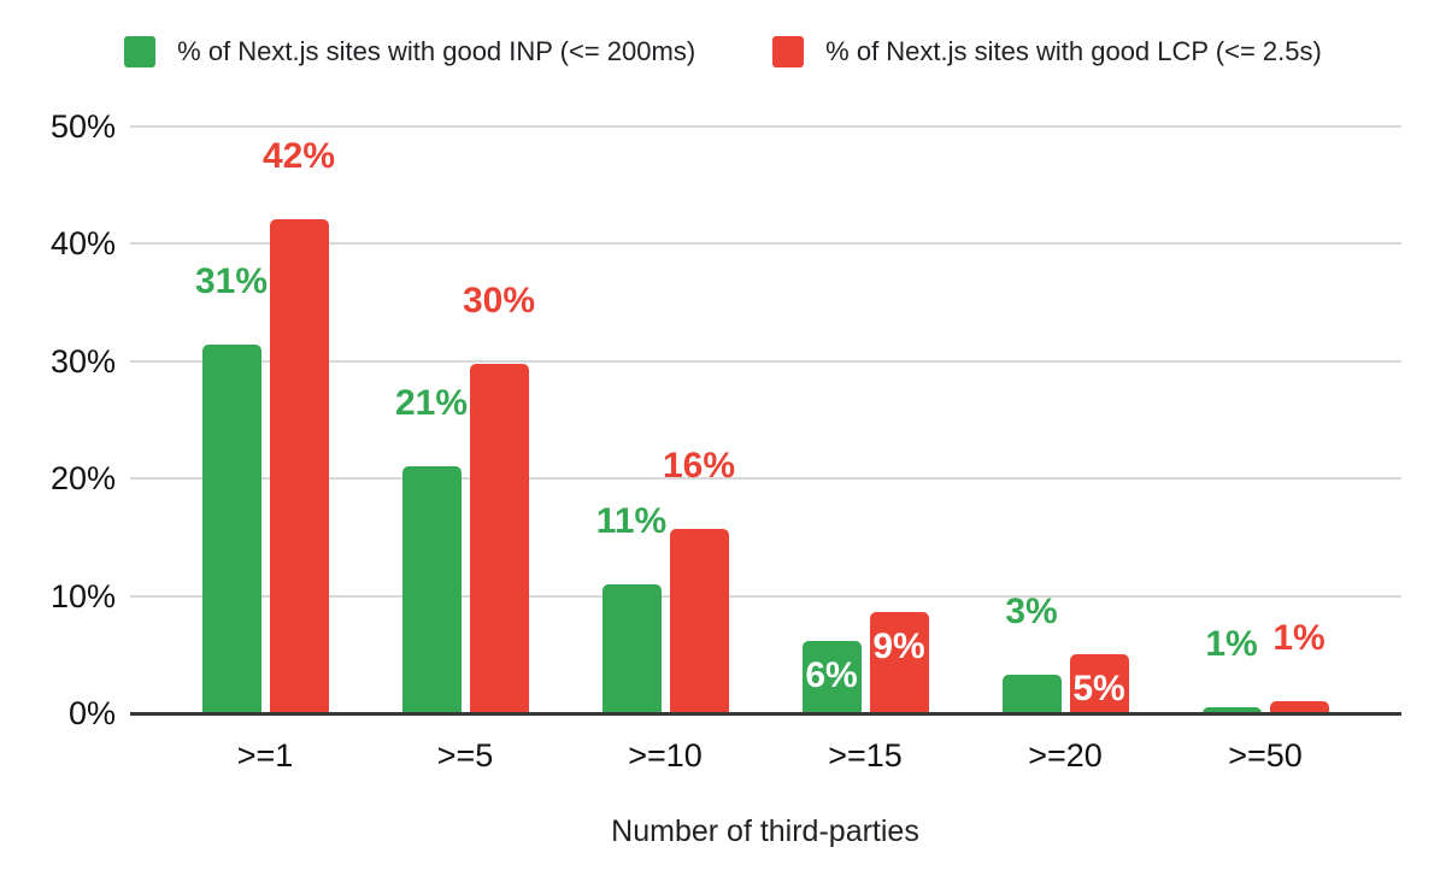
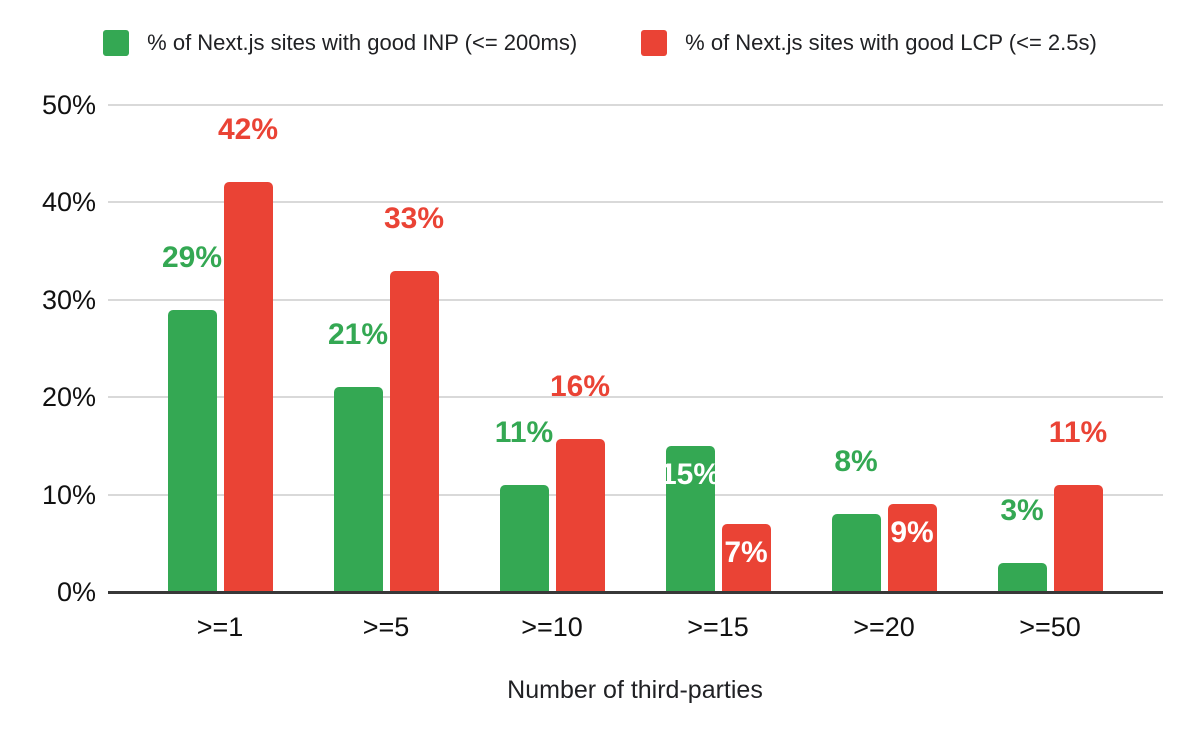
% of Next.js sites with good INP (<= 200ms)/>=1: 31% -> 29%
% of Next.js sites with good LCP (<= 2.5s)/>=5: 30% -> 33%
% of Next.js sites with good INP (<= 200ms)/>=15: 6% -> 15%
% of Next.js sites with good LCP (<= 2.5s)/>=15: 9% -> 7%
% of Next.js sites with good INP (<= 200ms)/>=20: 3% -> 8%
% of Next.js sites with good LCP (<= 2.5s)/>=20: 5% -> 9%
% of Next.js sites with good INP (<= 200ms)/>=50: 1% -> 3%
% of Next.js sites with good LCP (<= 2.5s)/>=50: 1% -> 11%
